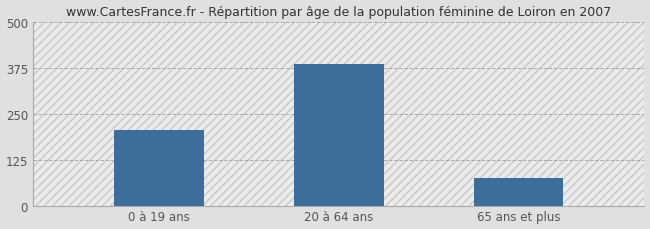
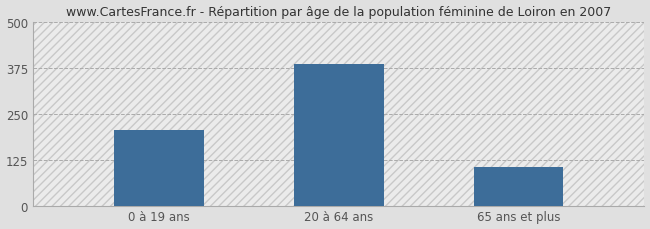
65 ans et plus: 75 -> 105
